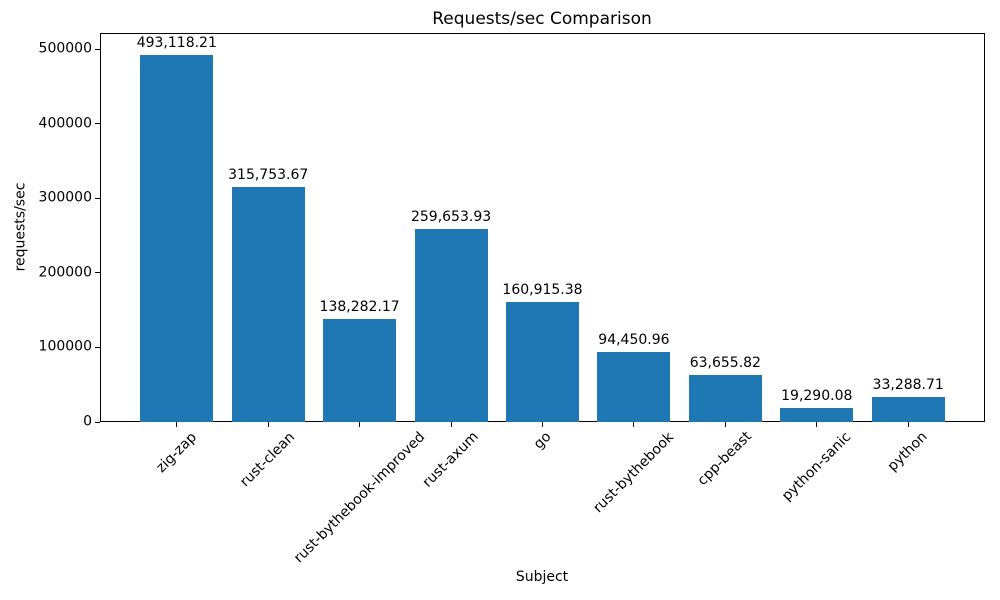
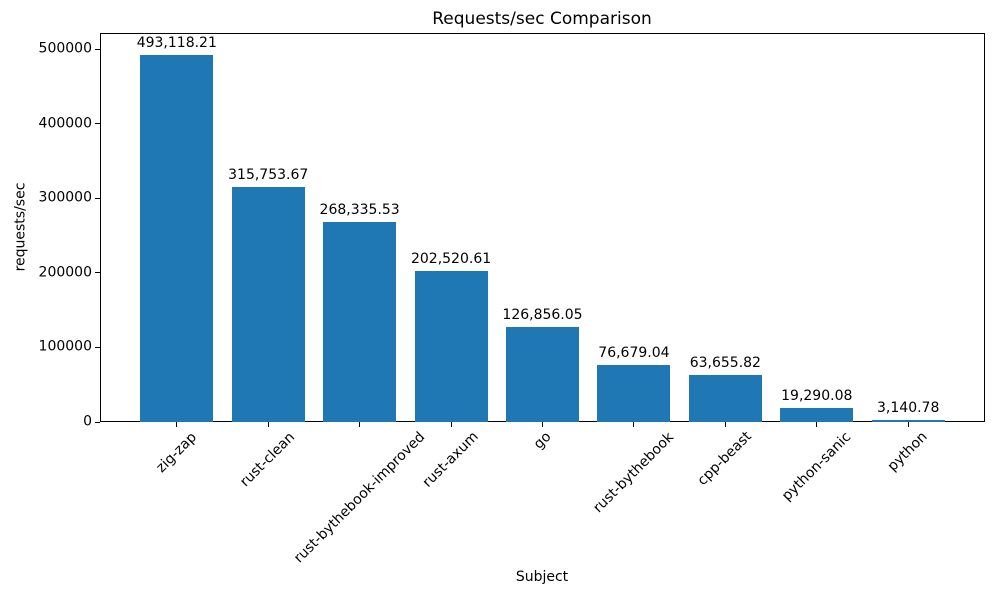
rust-bythebook-improved: 138,282.17 -> 268,335.53
rust-axum: 259,653.93 -> 202,520.61
go: 160,915.38 -> 126,856.05
rust-bythebook: 94,450.96 -> 76,679.04
python: 33,288.71 -> 3,140.78
